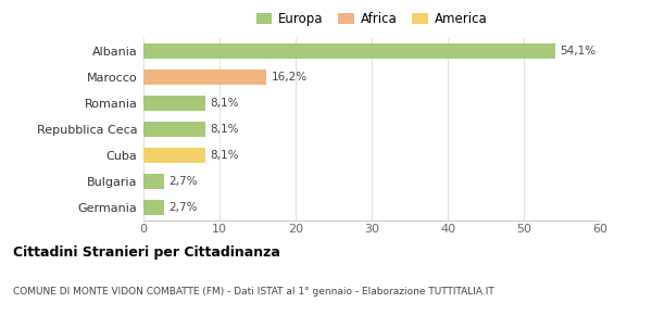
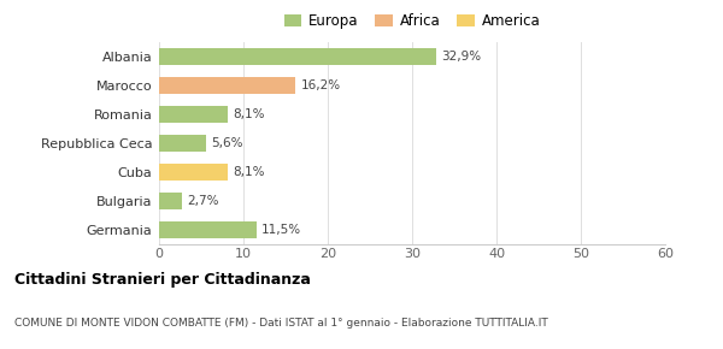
Albania: 54,1% -> 32,9%
Repubblica Ceca: 8,1% -> 5,6%
Germania: 2,7% -> 11,5%
